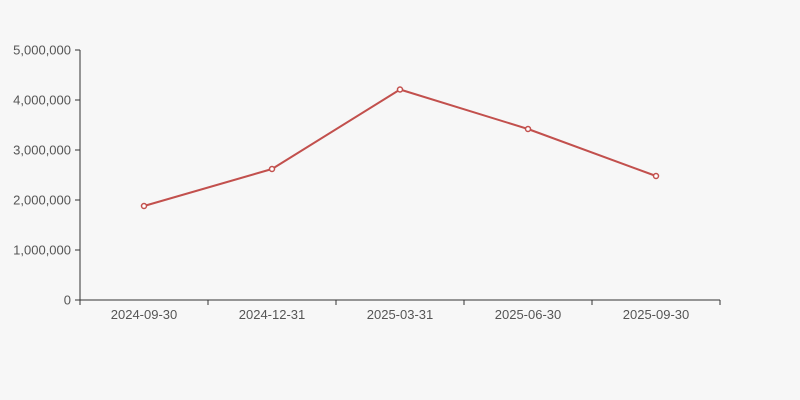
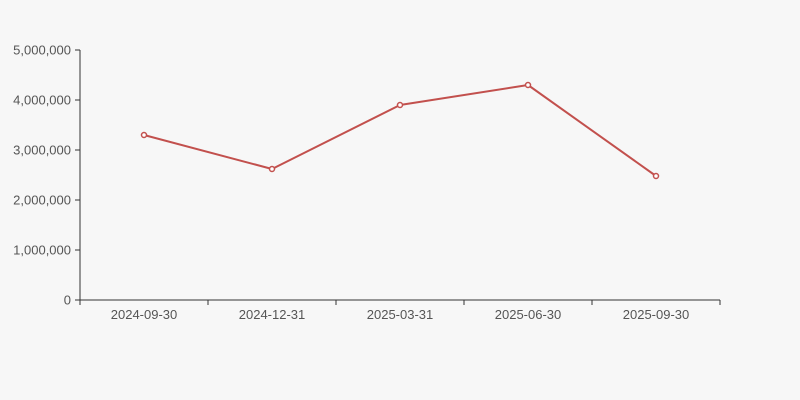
2024-09-30: 1900000 -> 3300000
2025-03-31: 4200000 -> 3900000
2025-06-30: 3400000 -> 4300000
